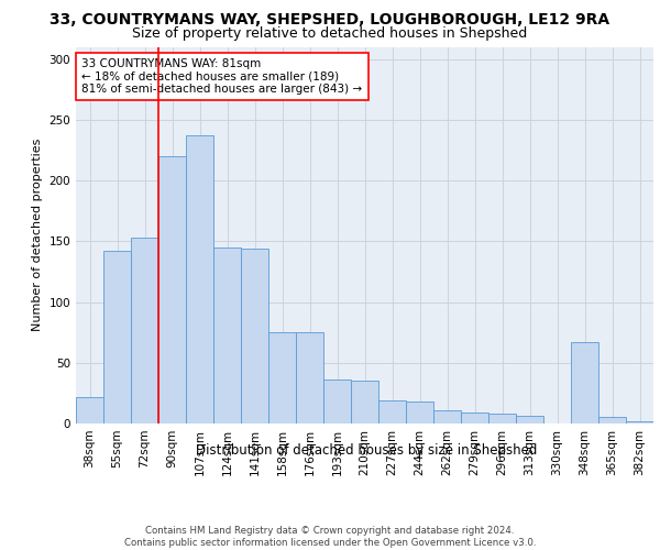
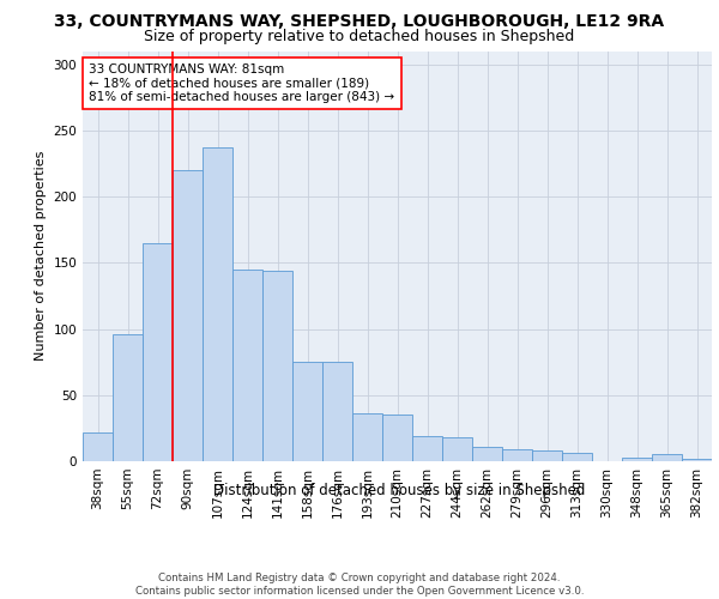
55sqm: 142 -> 96
72sqm: 153 -> 165
348sqm: 67 -> 3
